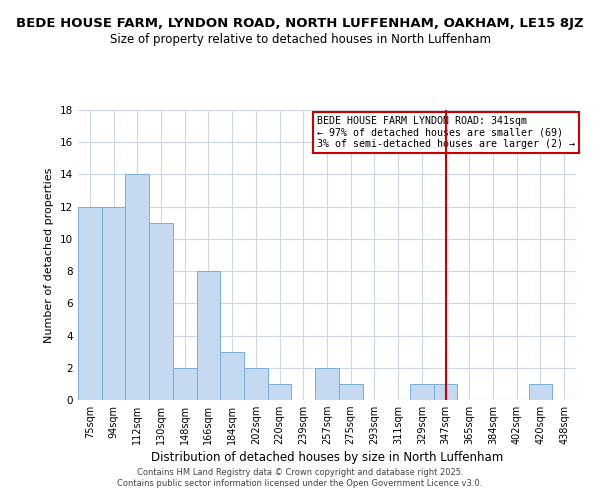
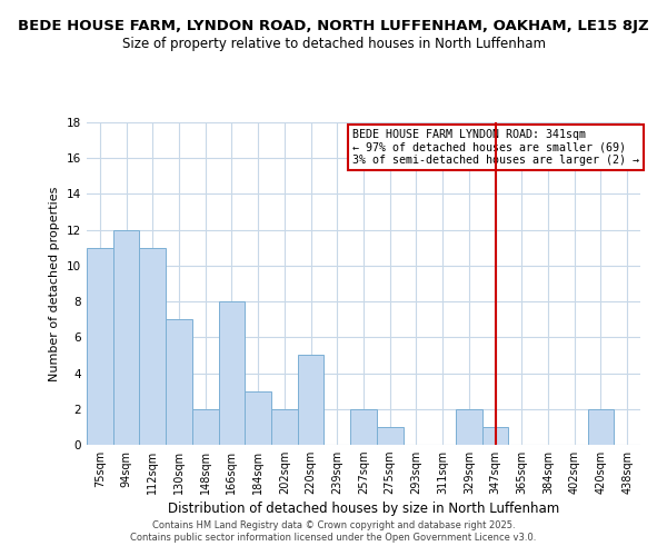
75sqm: 12 -> 11
112sqm: 14 -> 11
130sqm: 11 -> 7
220sqm: 1 -> 5
329sqm: 1 -> 2
420sqm: 1 -> 2
